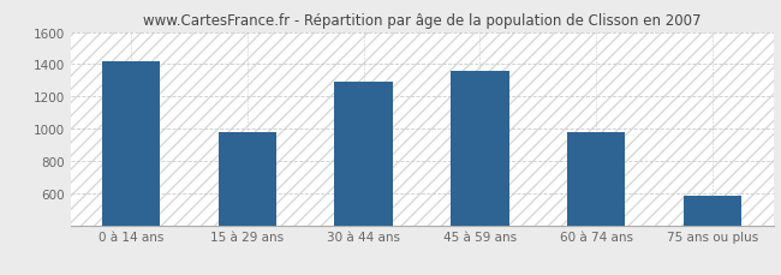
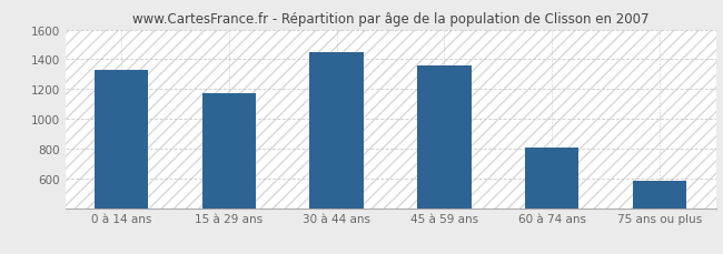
0 à 14 ans: 1420 -> 1330
15 à 29 ans: 980 -> 1170
30 à 44 ans: 1290 -> 1450
60 à 74 ans: 980 -> 810
